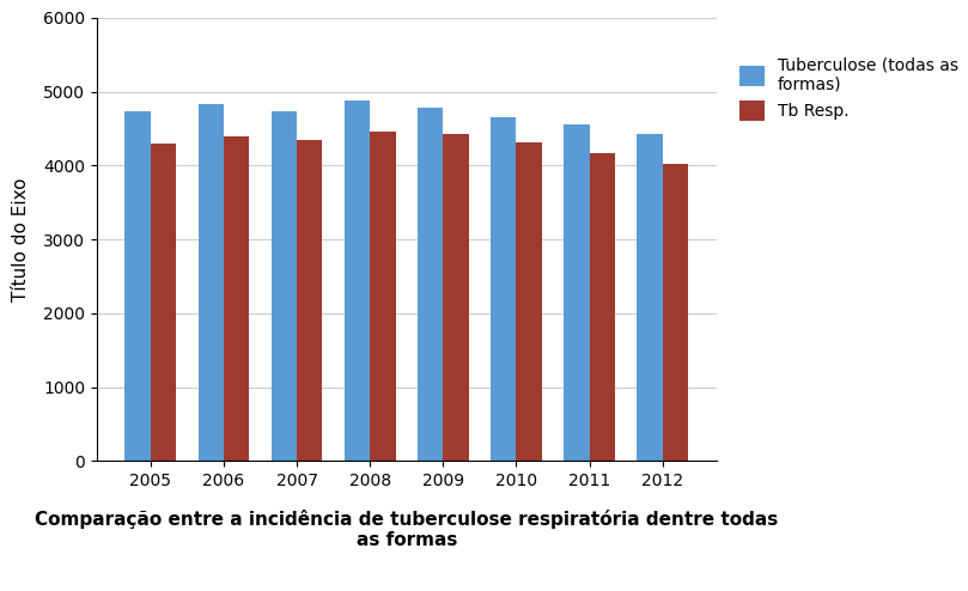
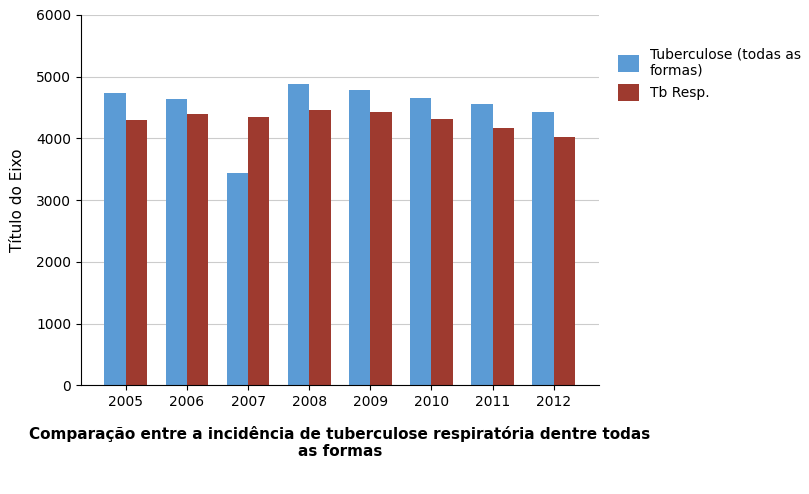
Tuberculose (todas as formas)/2006: 4830 -> 4640
Tuberculose (todas as formas)/2007: 4730 -> 3440
